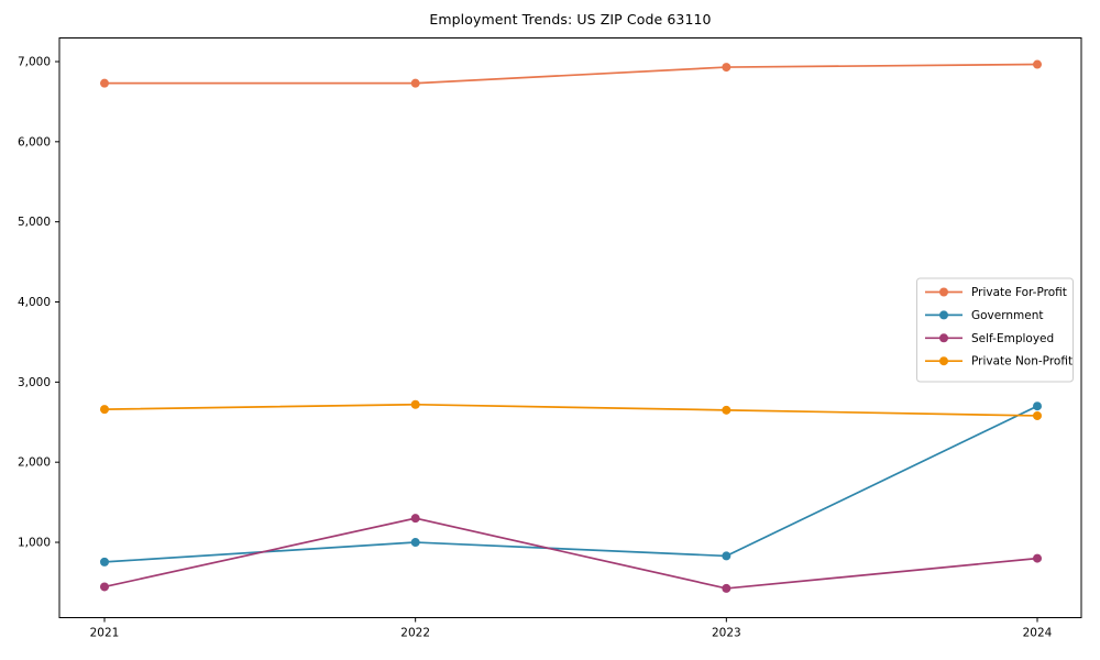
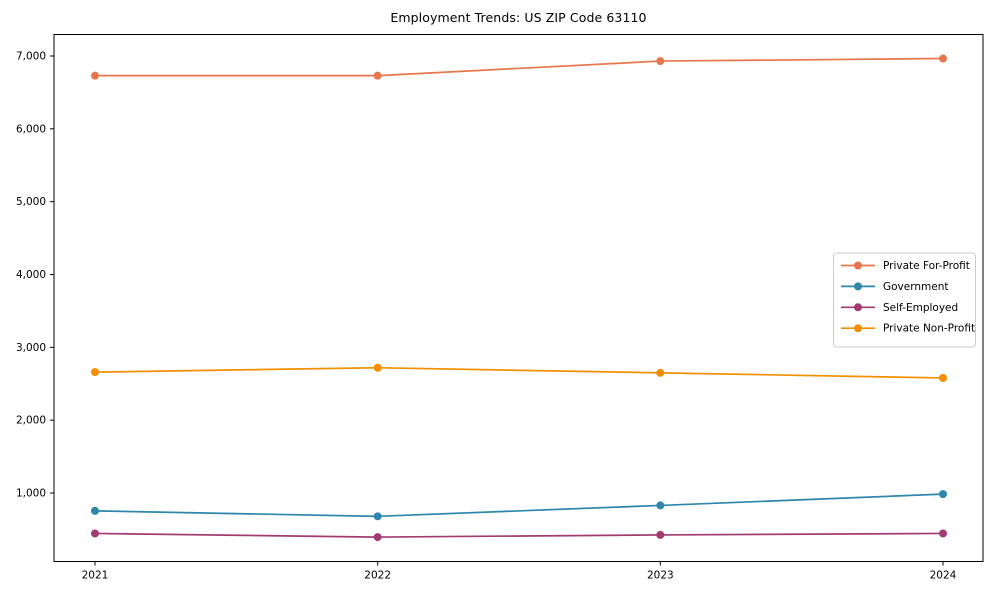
Government/2022: 1000 -> 700
Self-Employed/2022: 1300 -> 400
Government/2024: 2700 -> 1000
Self-Employed/2024: 800 -> 400
